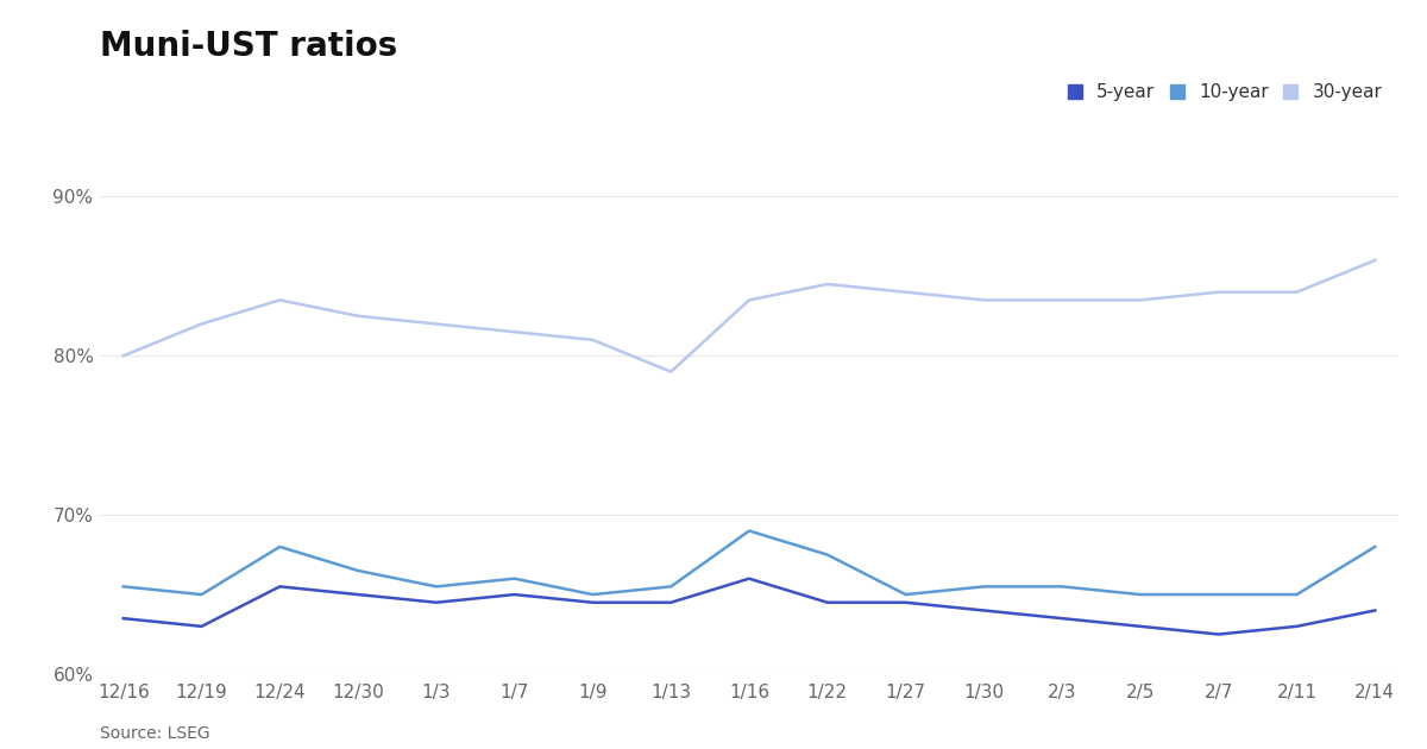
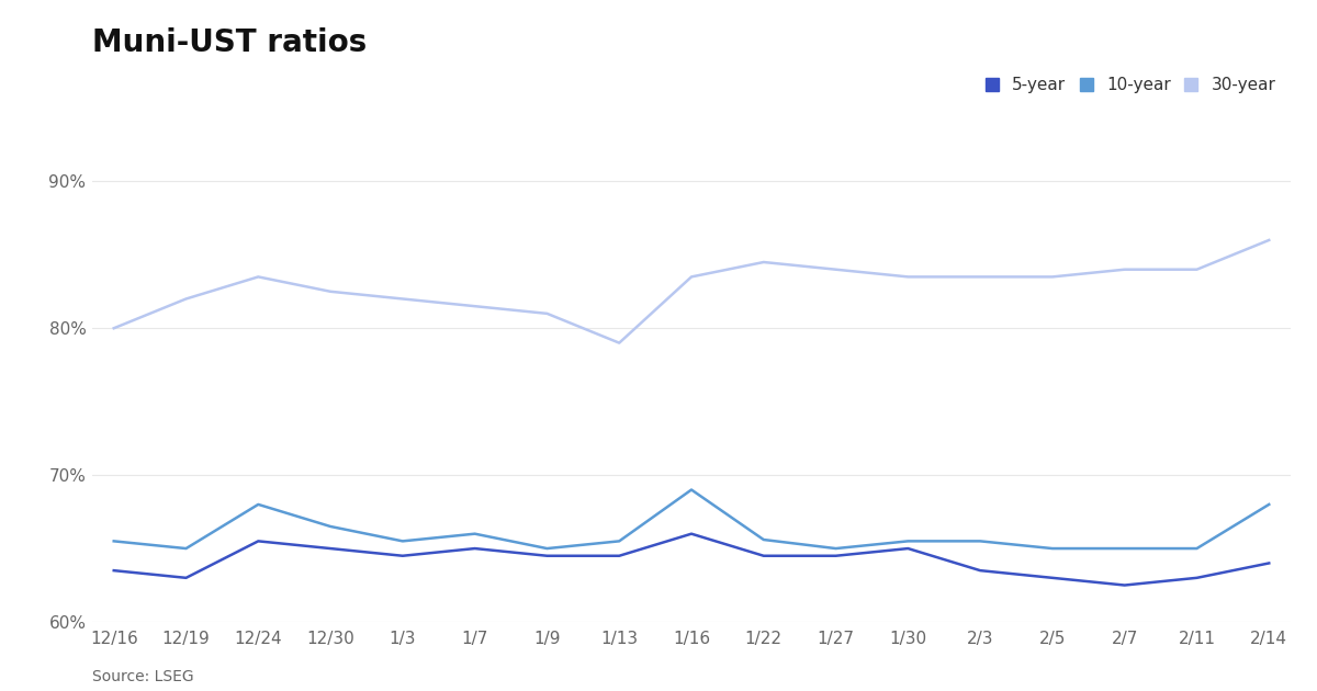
10-year/1/22: 67.5% -> 65.6%
5-year/1/30: 64.0% -> 65.0%
